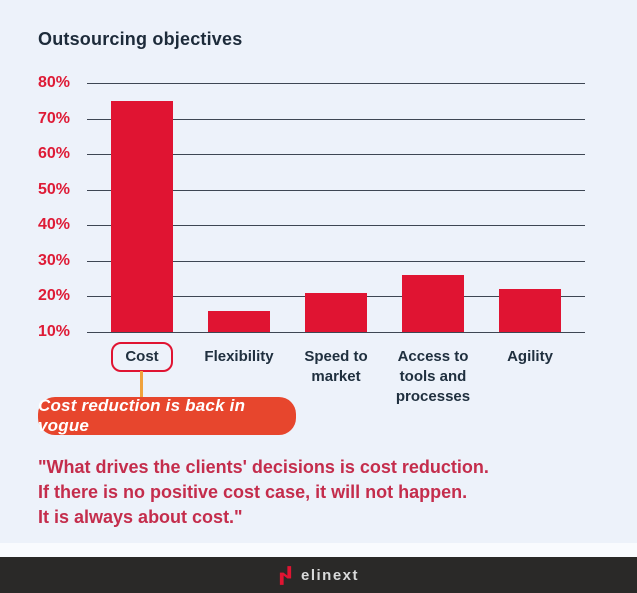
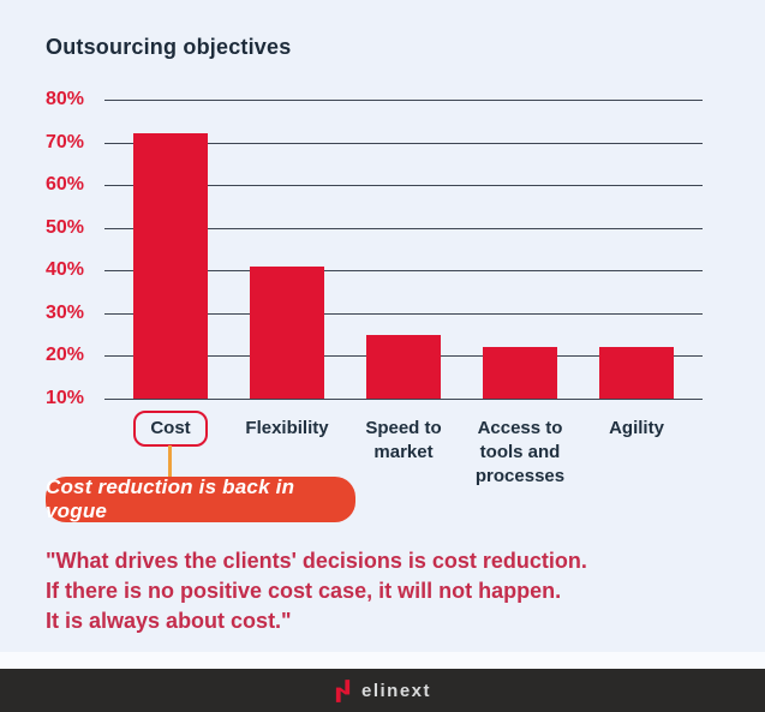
Cost: 75% -> 72%
Flexibility: 16% -> 41%
Speed to market: 21% -> 25%
Access to tools and processes: 26% -> 22%
